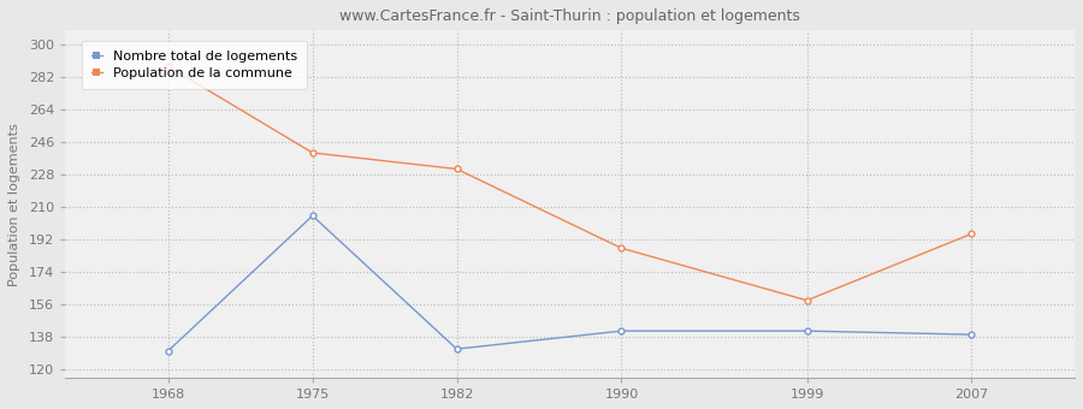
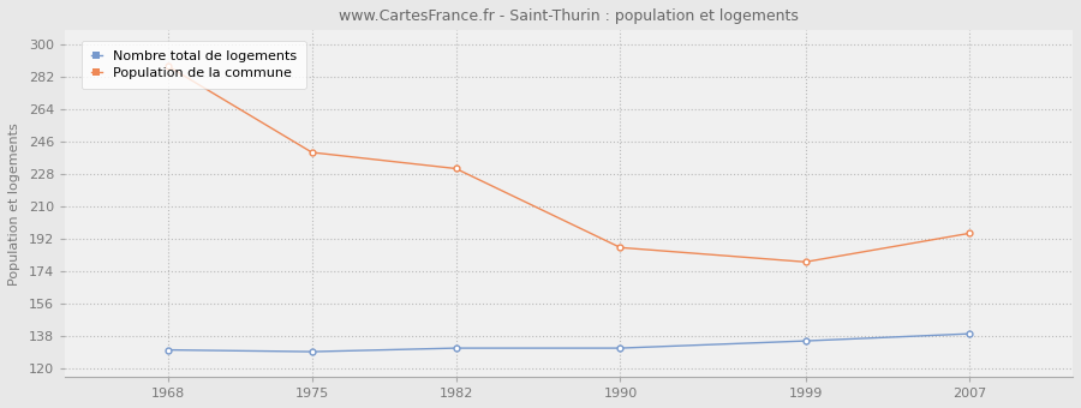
Nombre total de logements/1975: 205 -> 129
Nombre total de logements/1990: 141 -> 131
Nombre total de logements/1999: 141 -> 135
Population de la commune/1999: 158 -> 179
